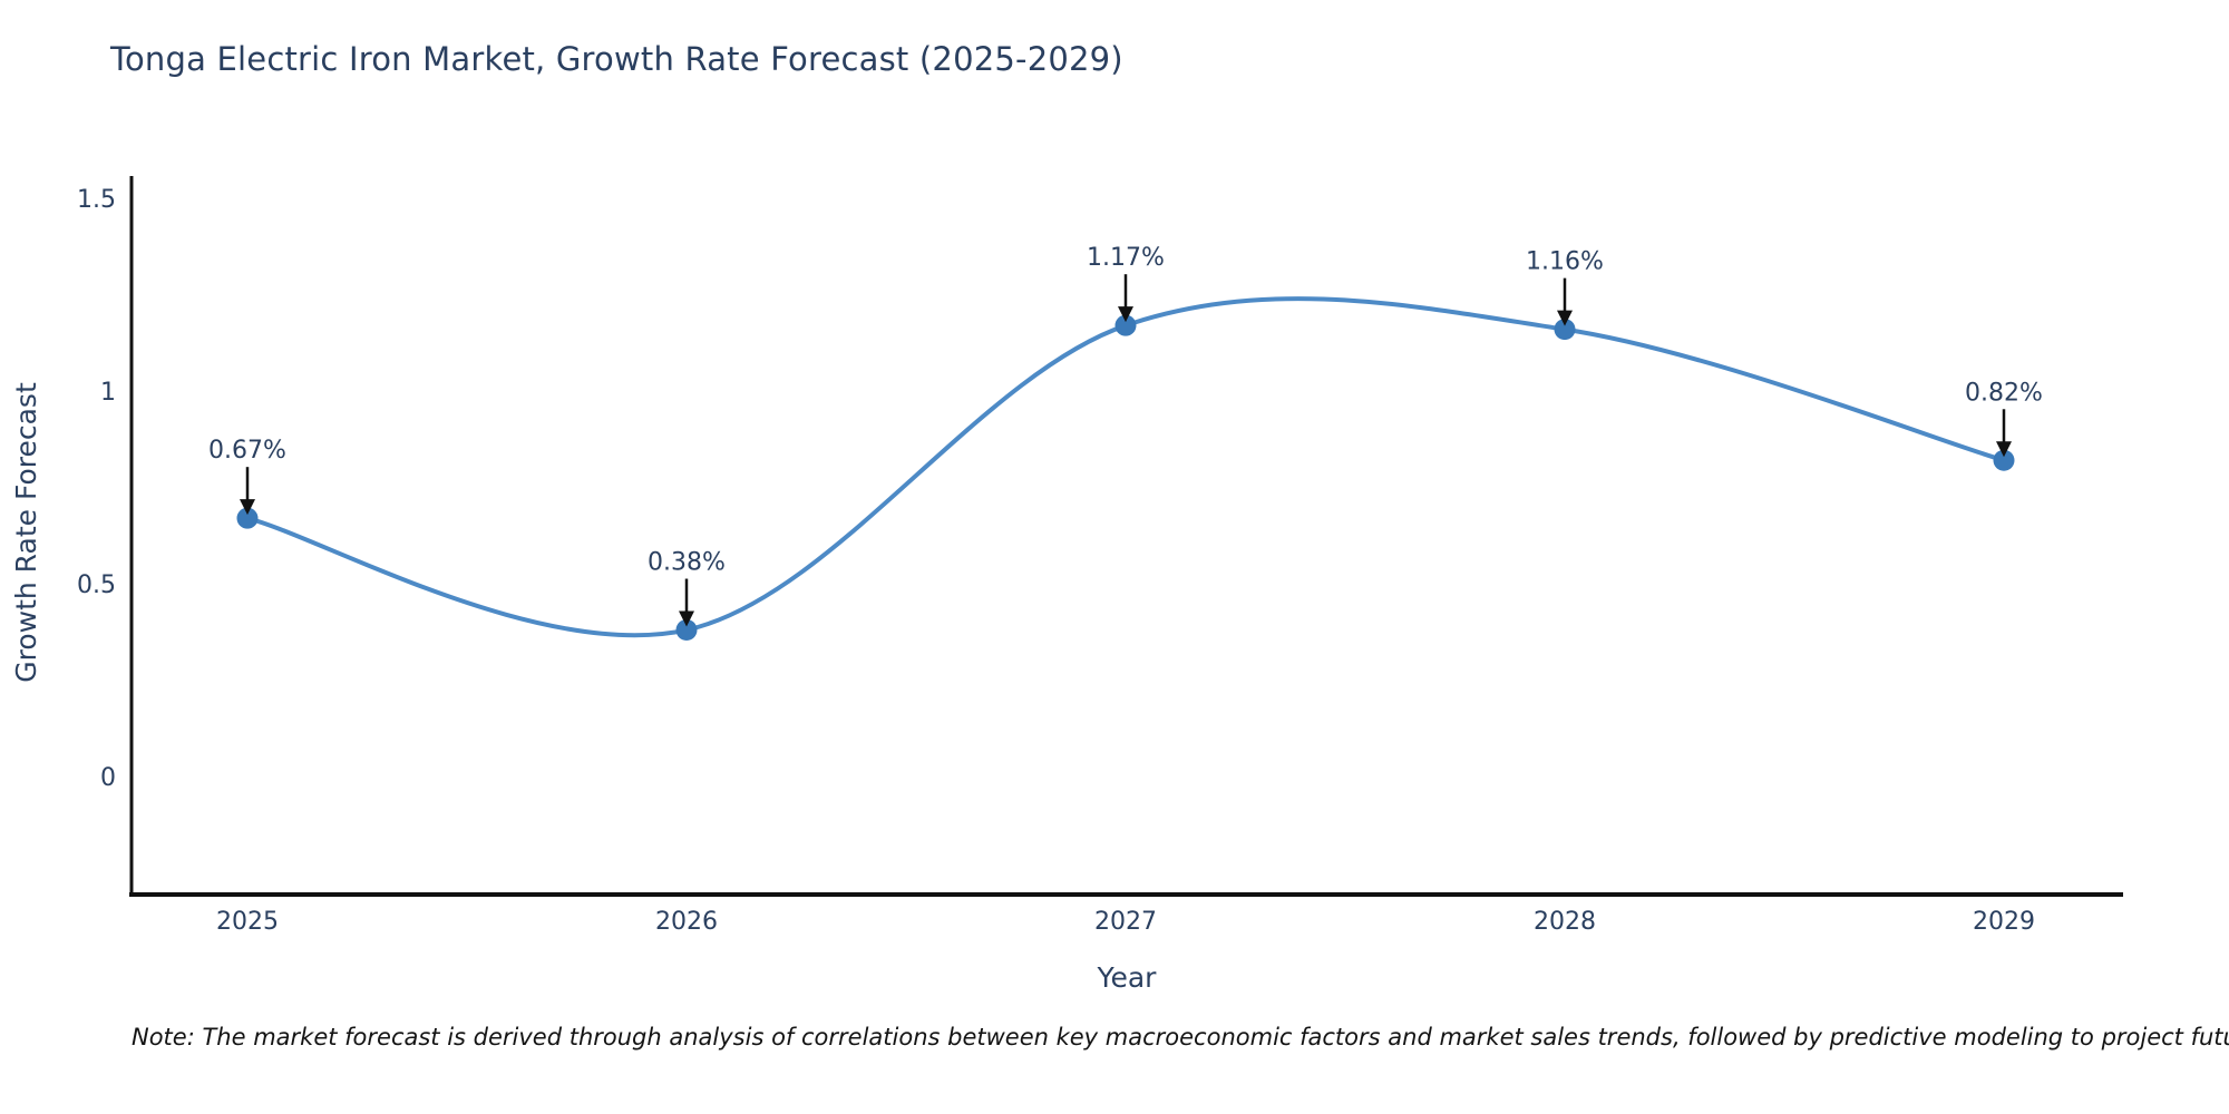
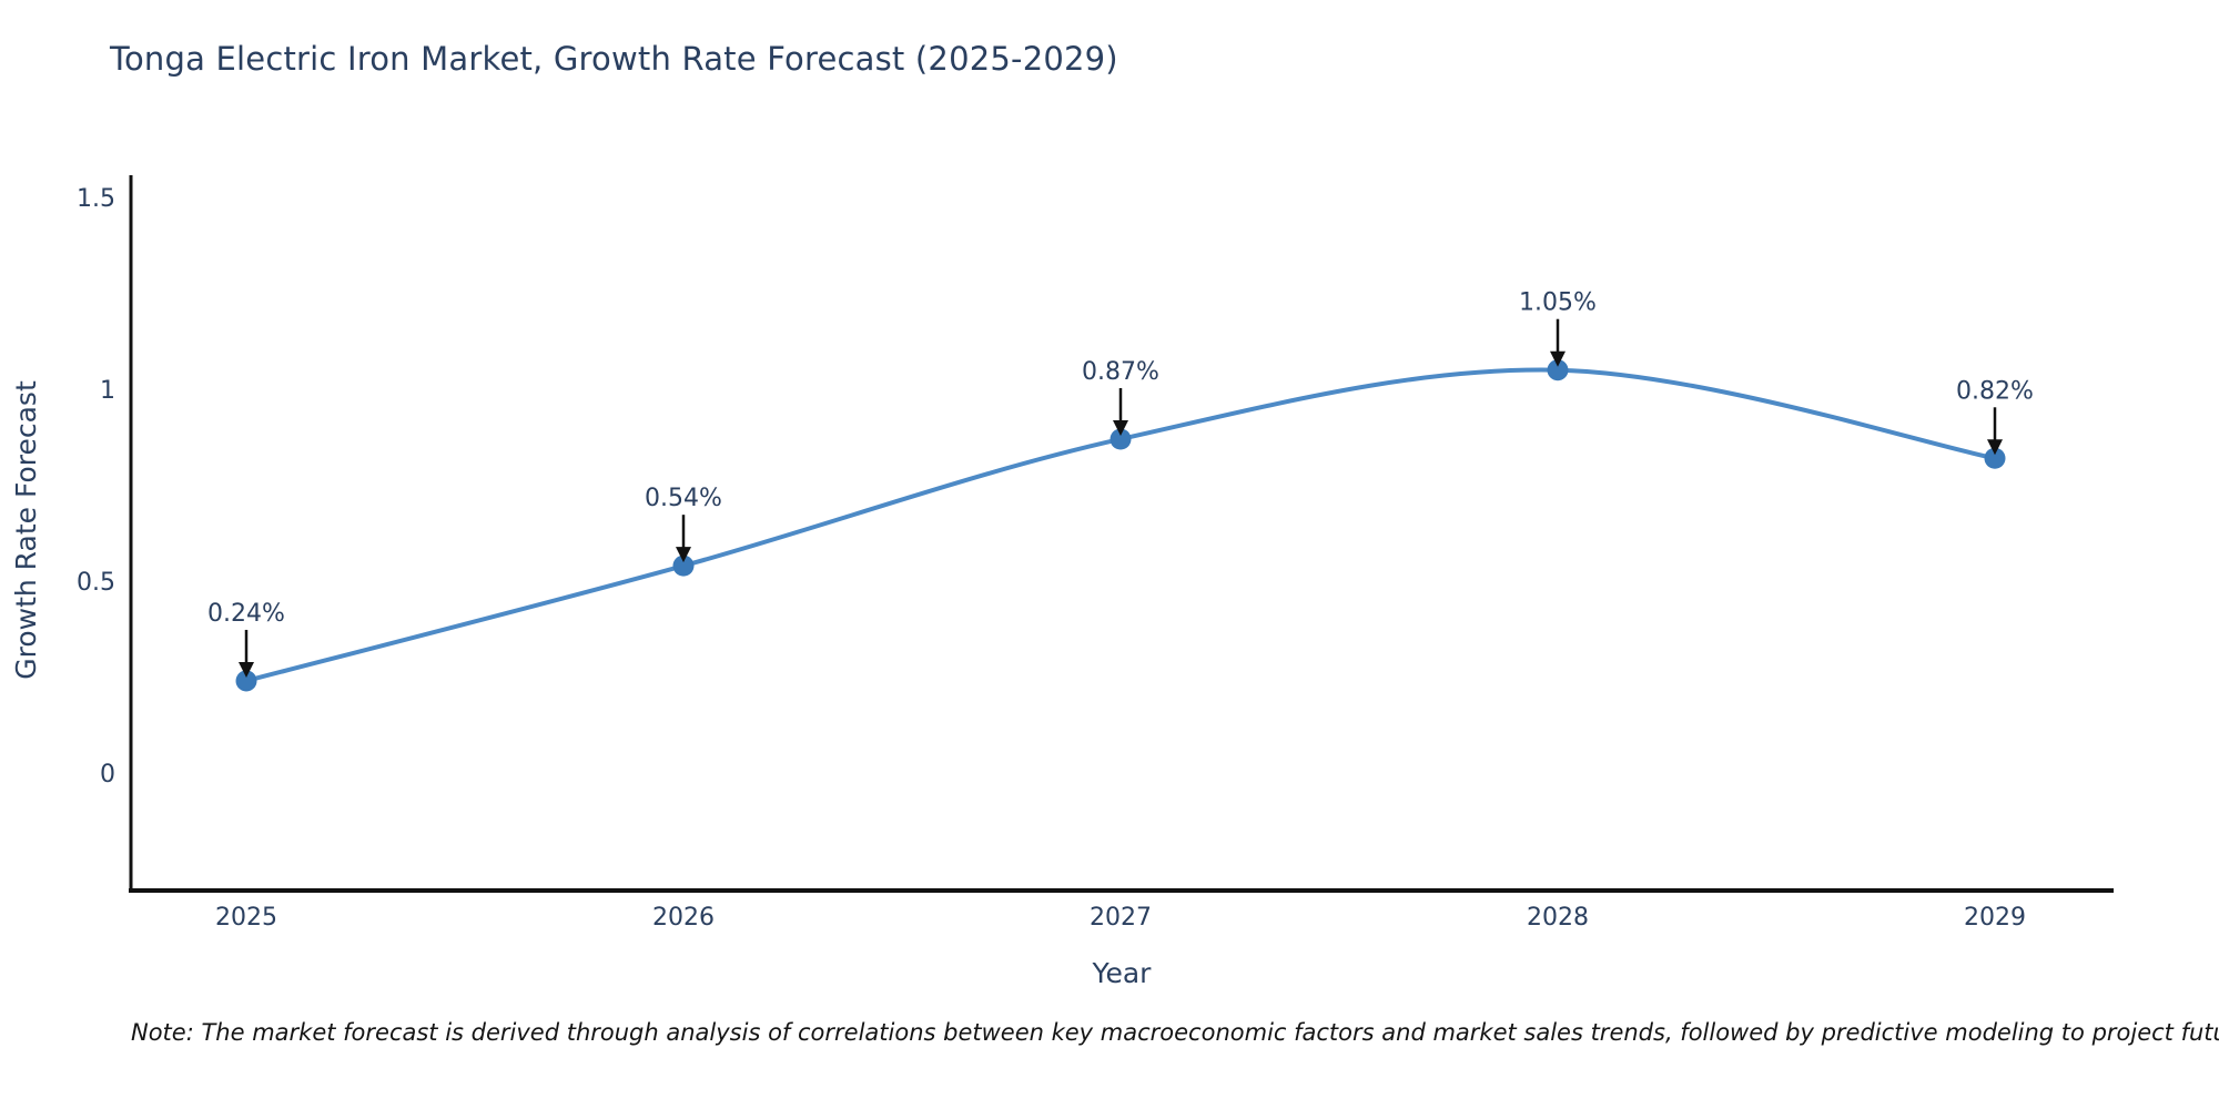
2025: 0.67% -> 0.24%
2026: 0.38% -> 0.54%
2027: 1.17% -> 0.87%
2028: 1.16% -> 1.05%
